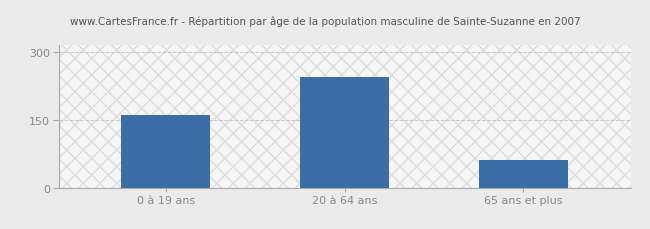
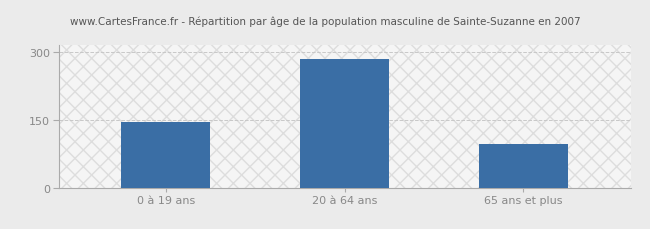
0 à 19 ans: 160 -> 146
20 à 64 ans: 245 -> 284
65 ans et plus: 60 -> 96
